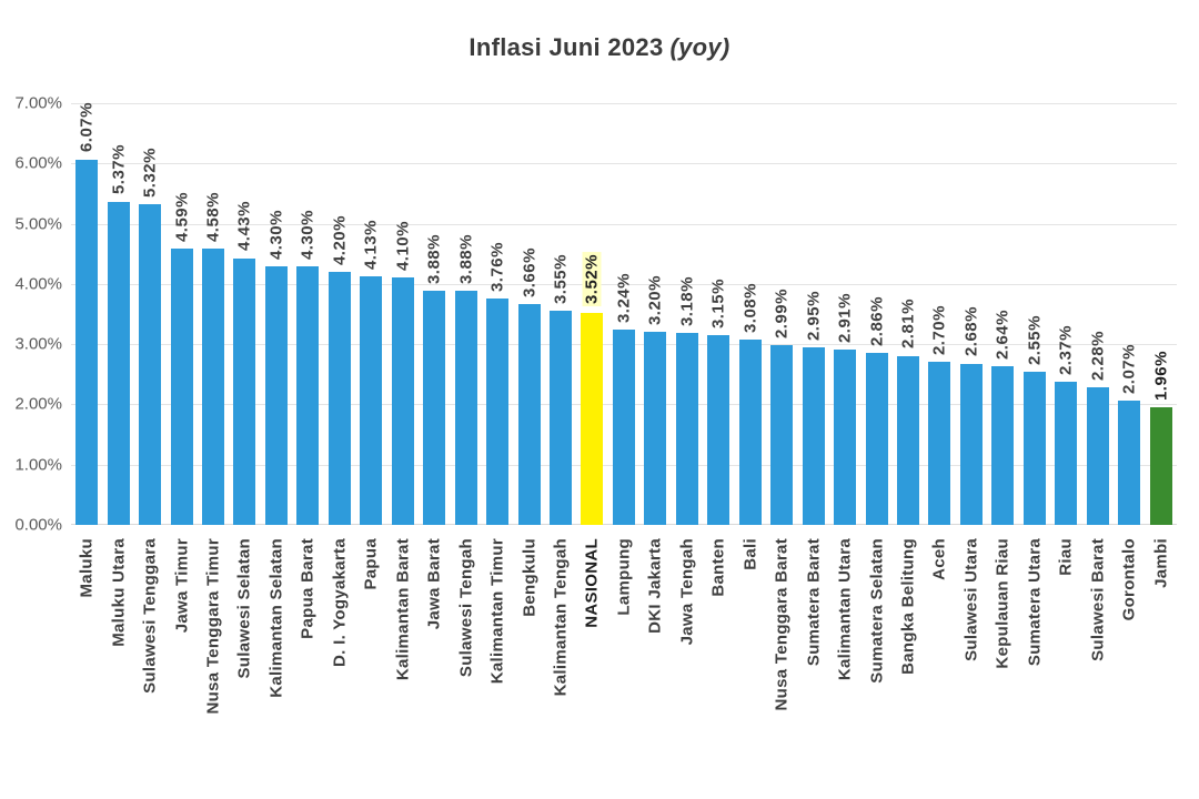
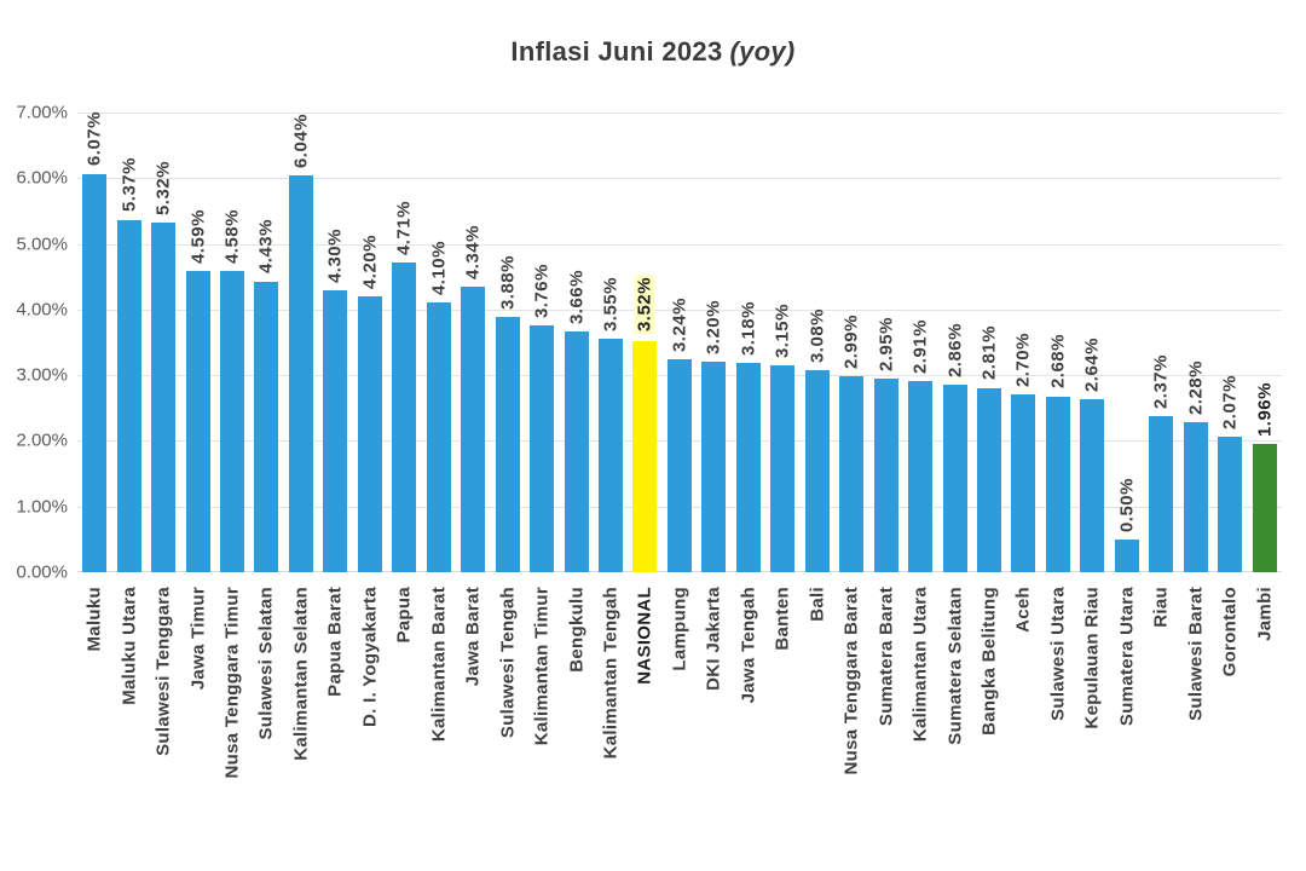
Kalimantan Selatan: 4.30% -> 6.04%
Papua: 4.13% -> 4.71%
Jawa Barat: 3.88% -> 4.34%
Sumatera Utara: 2.55% -> 0.50%
